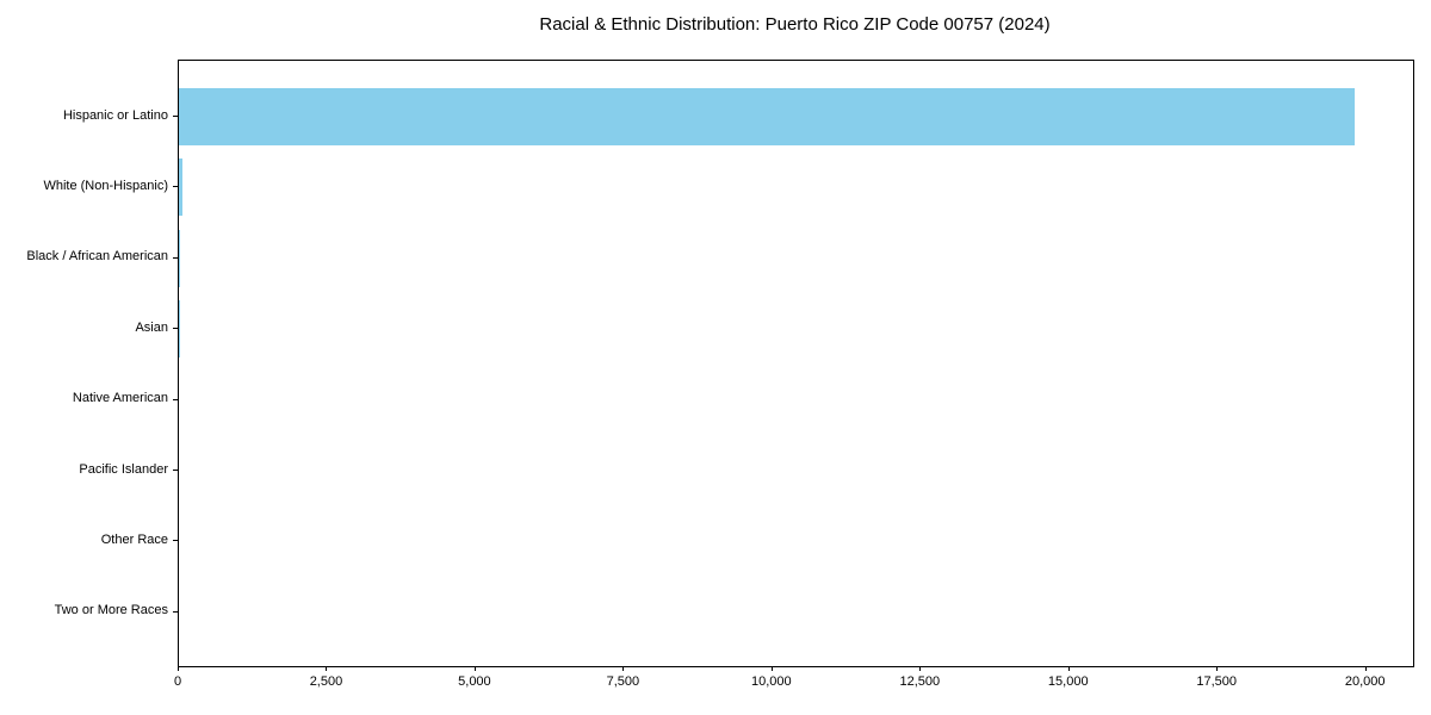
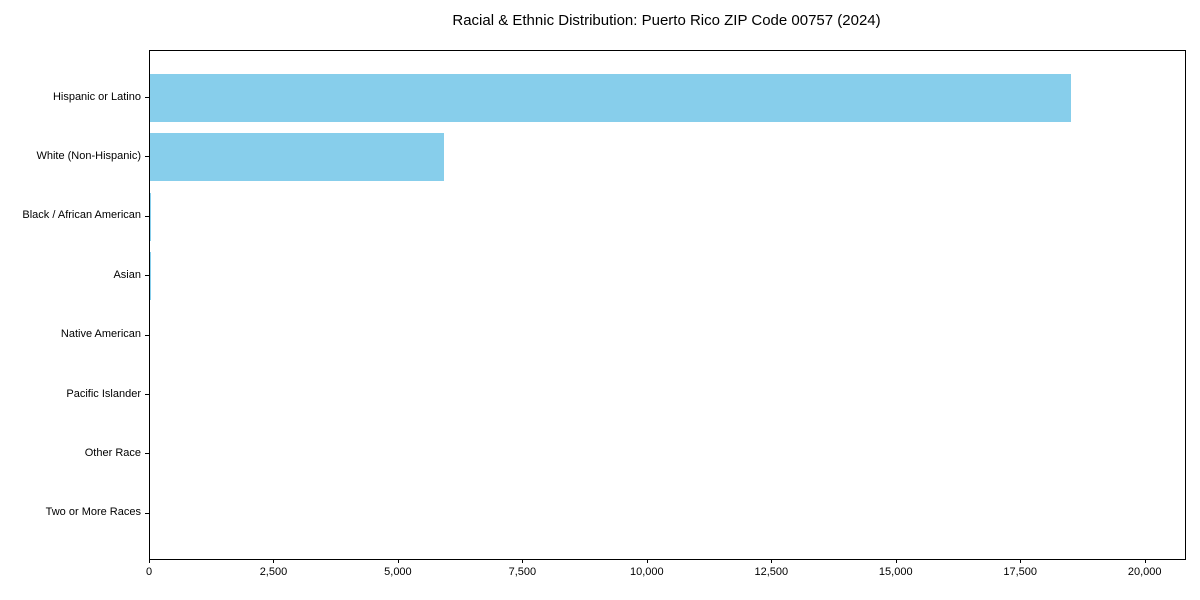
Hispanic or Latino: 19800 -> 18500
White (Non-Hispanic): 100 -> 5900
